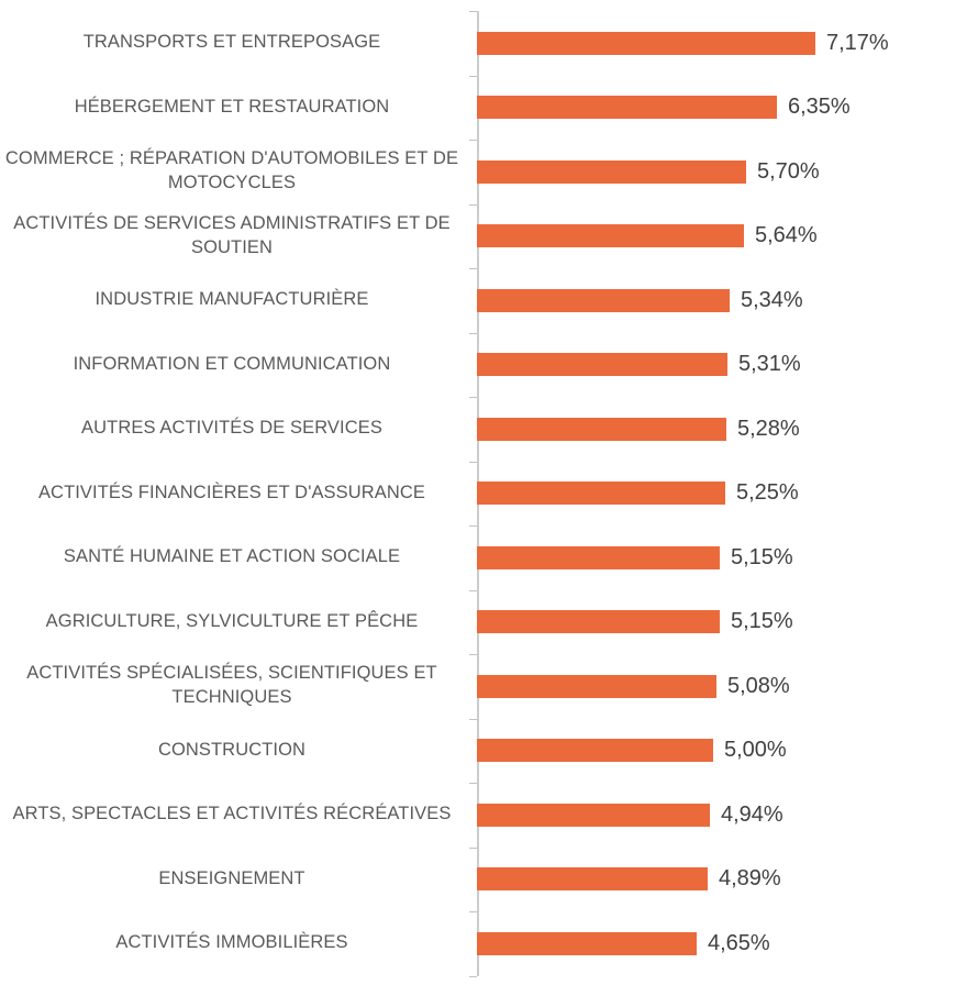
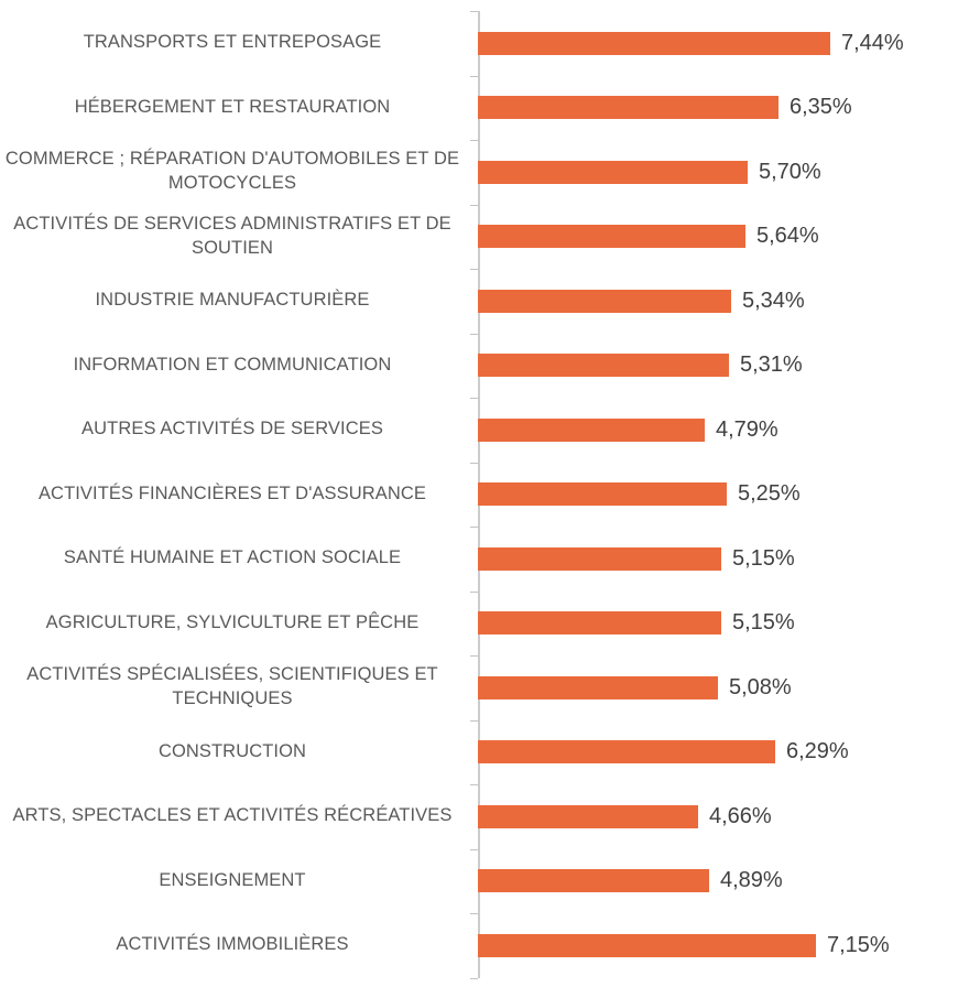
TRANSPORTS ET ENTREPOSAGE: 7,17% -> 7,44%
AUTRES ACTIVITÉS DE SERVICES: 5,28% -> 4,79%
CONSTRUCTION: 5,00% -> 6,29%
ARTS, SPECTACLES ET ACTIVITÉS RÉCRÉATIVES: 4,94% -> 4,66%
ACTIVITÉS IMMOBILIÈRES: 4,65% -> 7,15%
